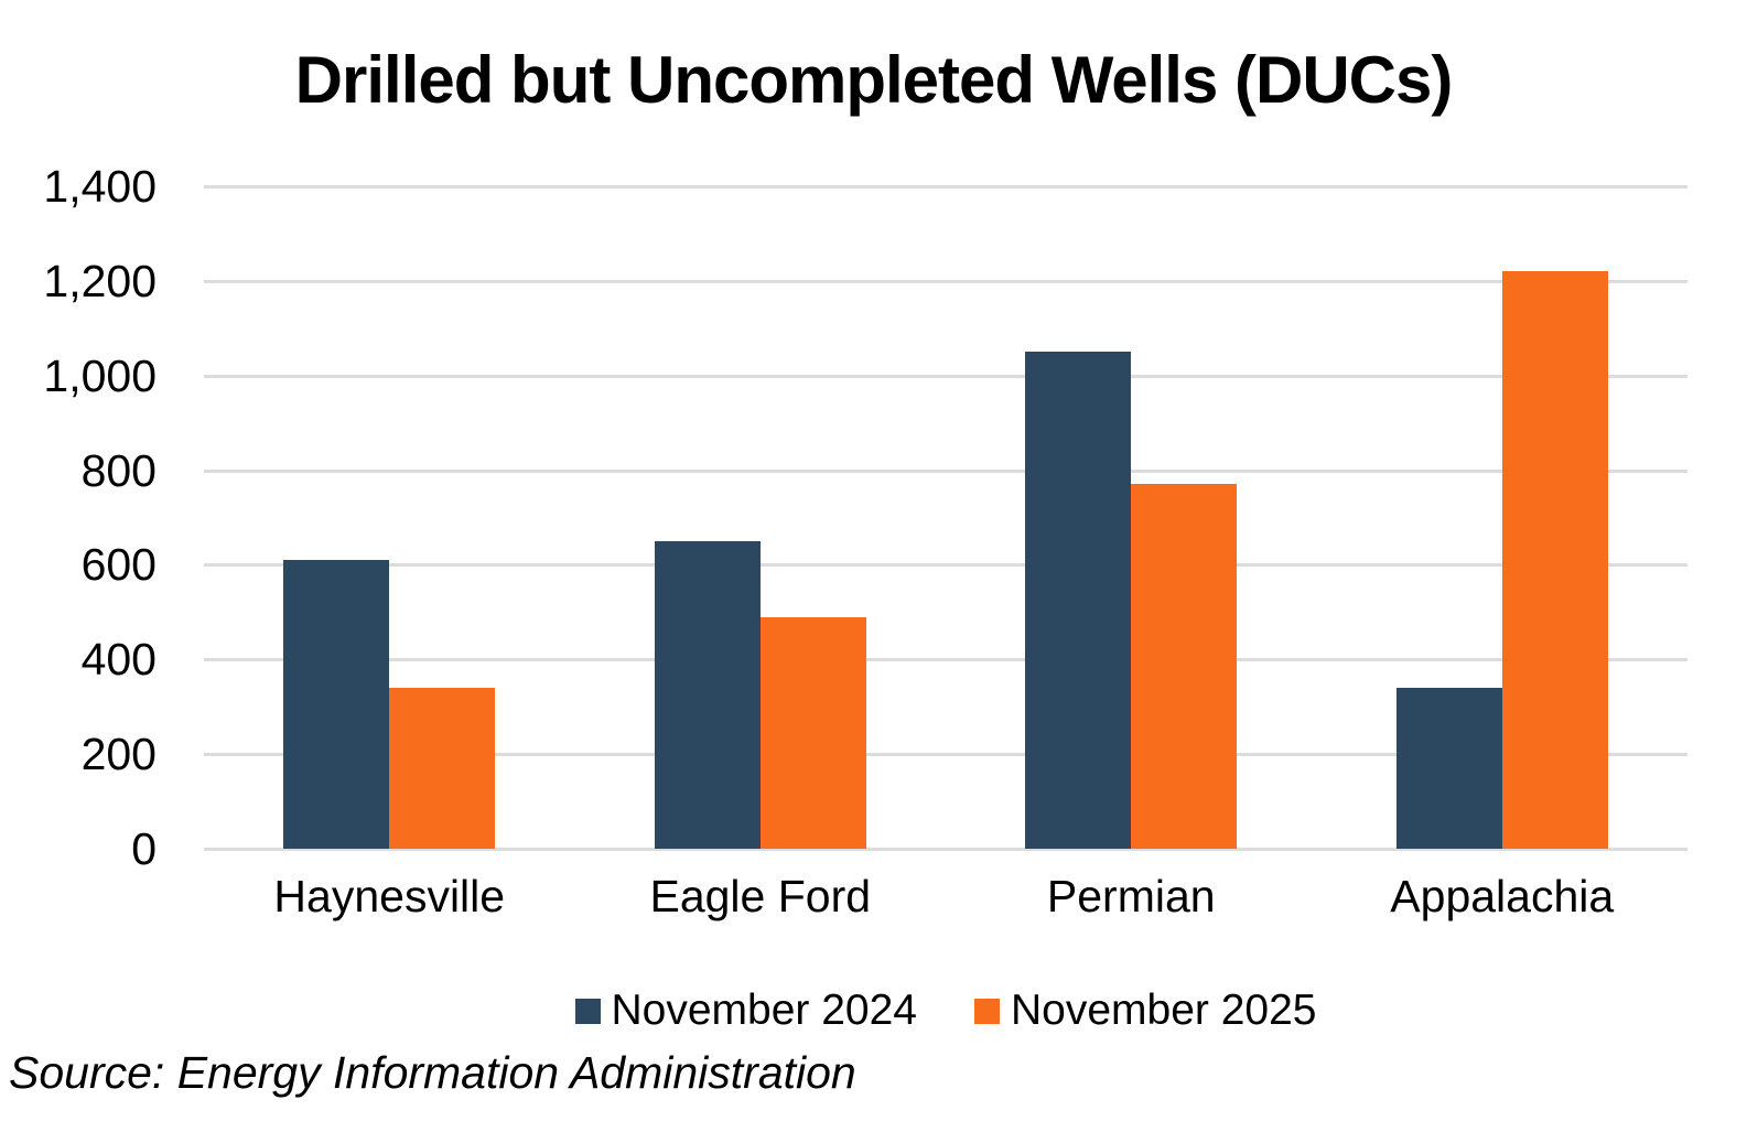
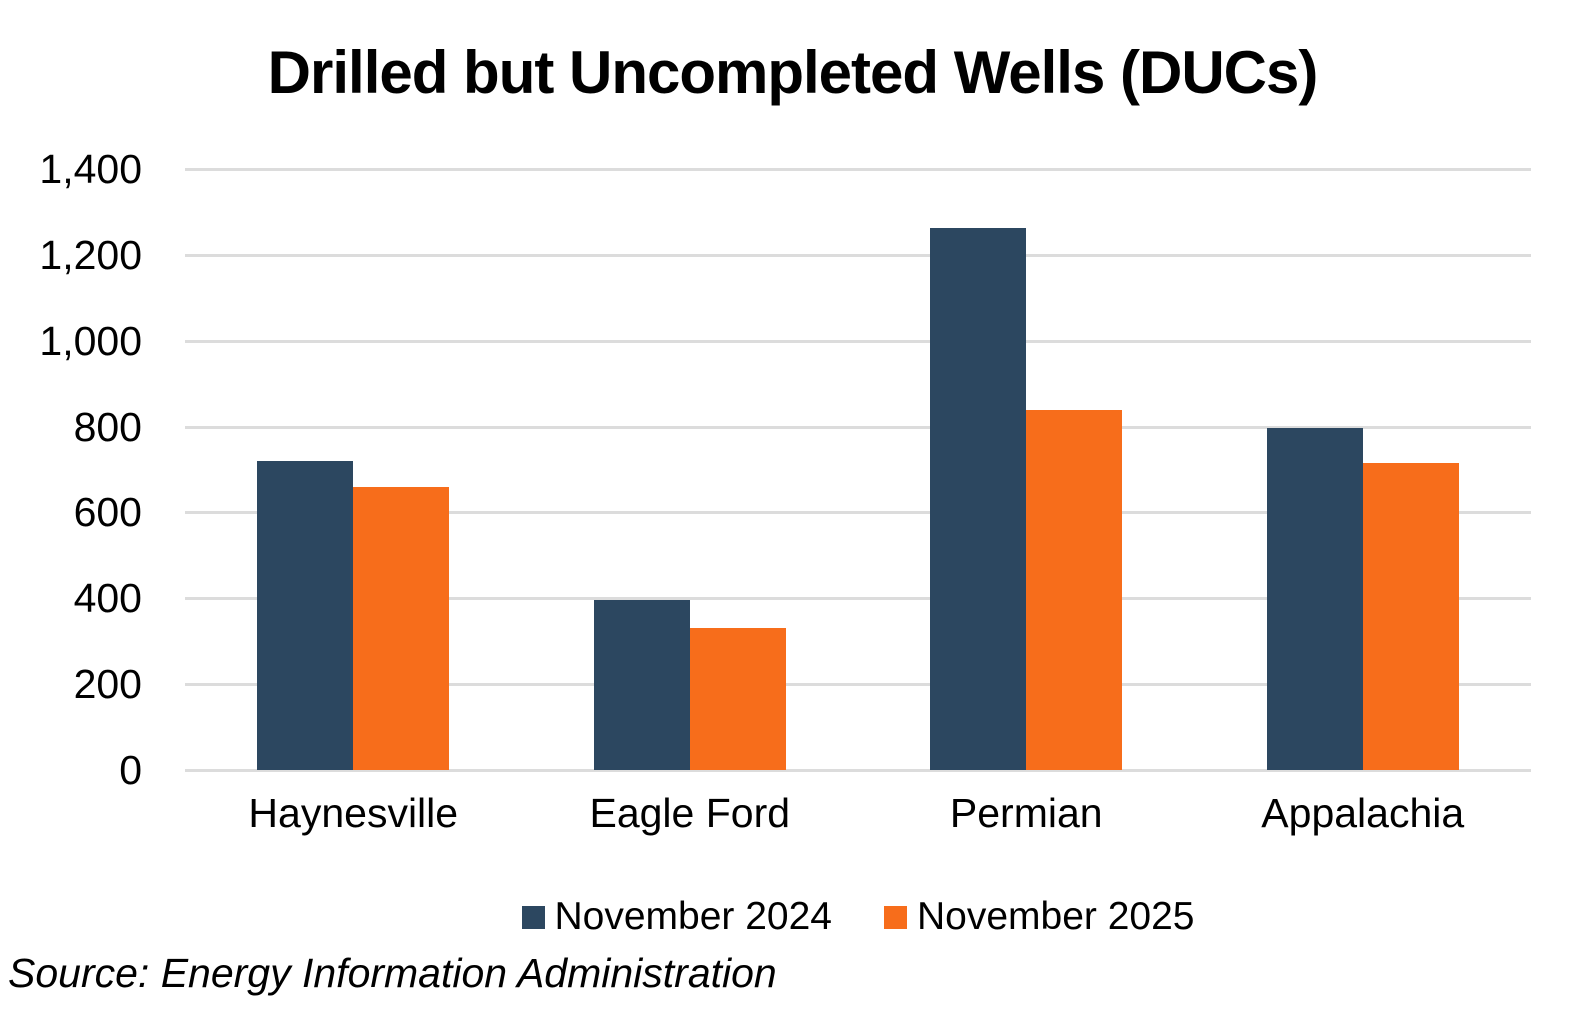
November 2024/Haynesville: 610 -> 720
November 2025/Haynesville: 340 -> 660
November 2024/Eagle Ford: 650 -> 400
November 2025/Eagle Ford: 490 -> 330
November 2024/Permian: 1050 -> 1260
November 2025/Permian: 770 -> 840
November 2024/Appalachia: 340 -> 800
November 2025/Appalachia: 1220 -> 720
